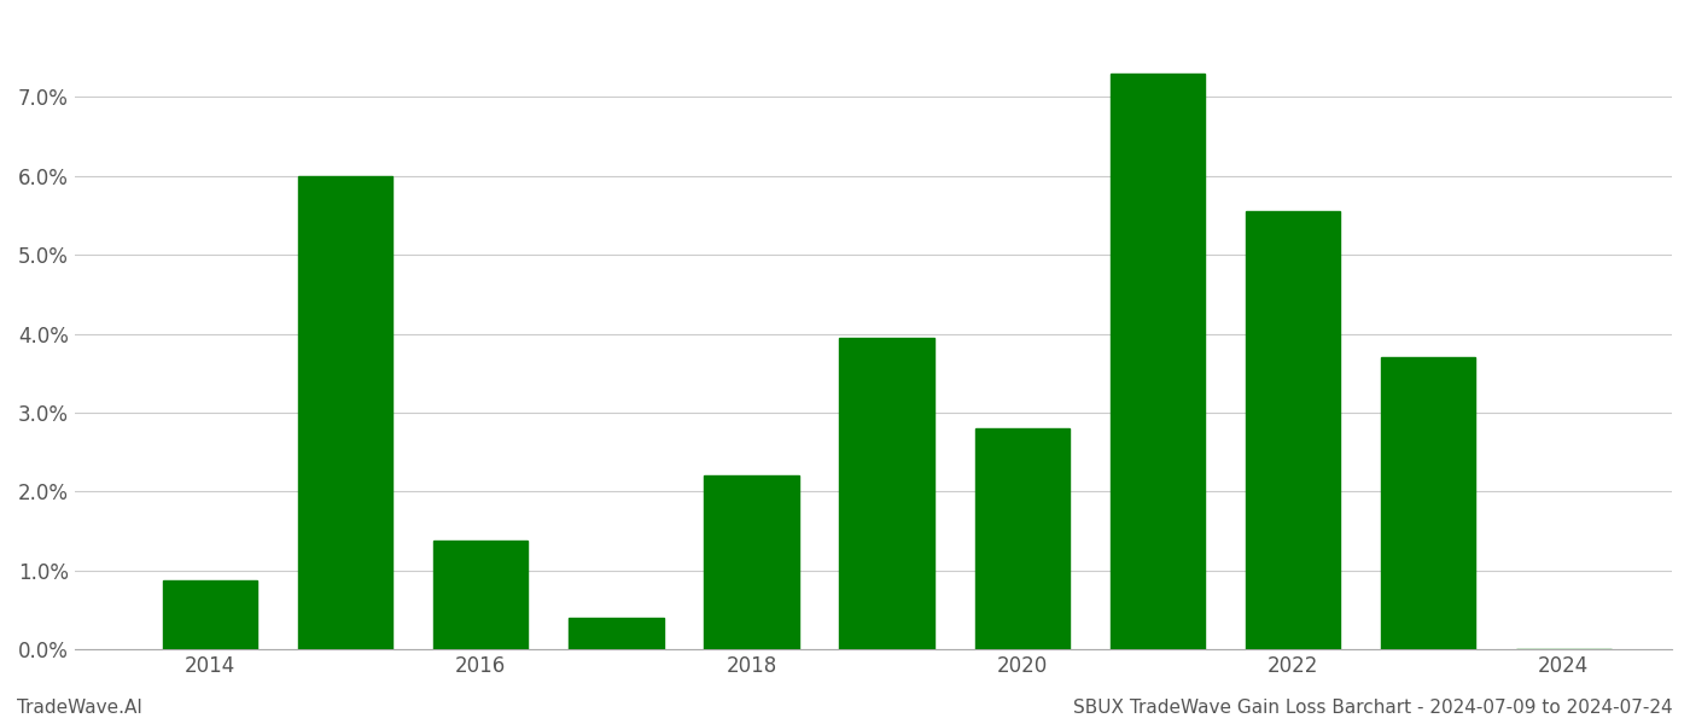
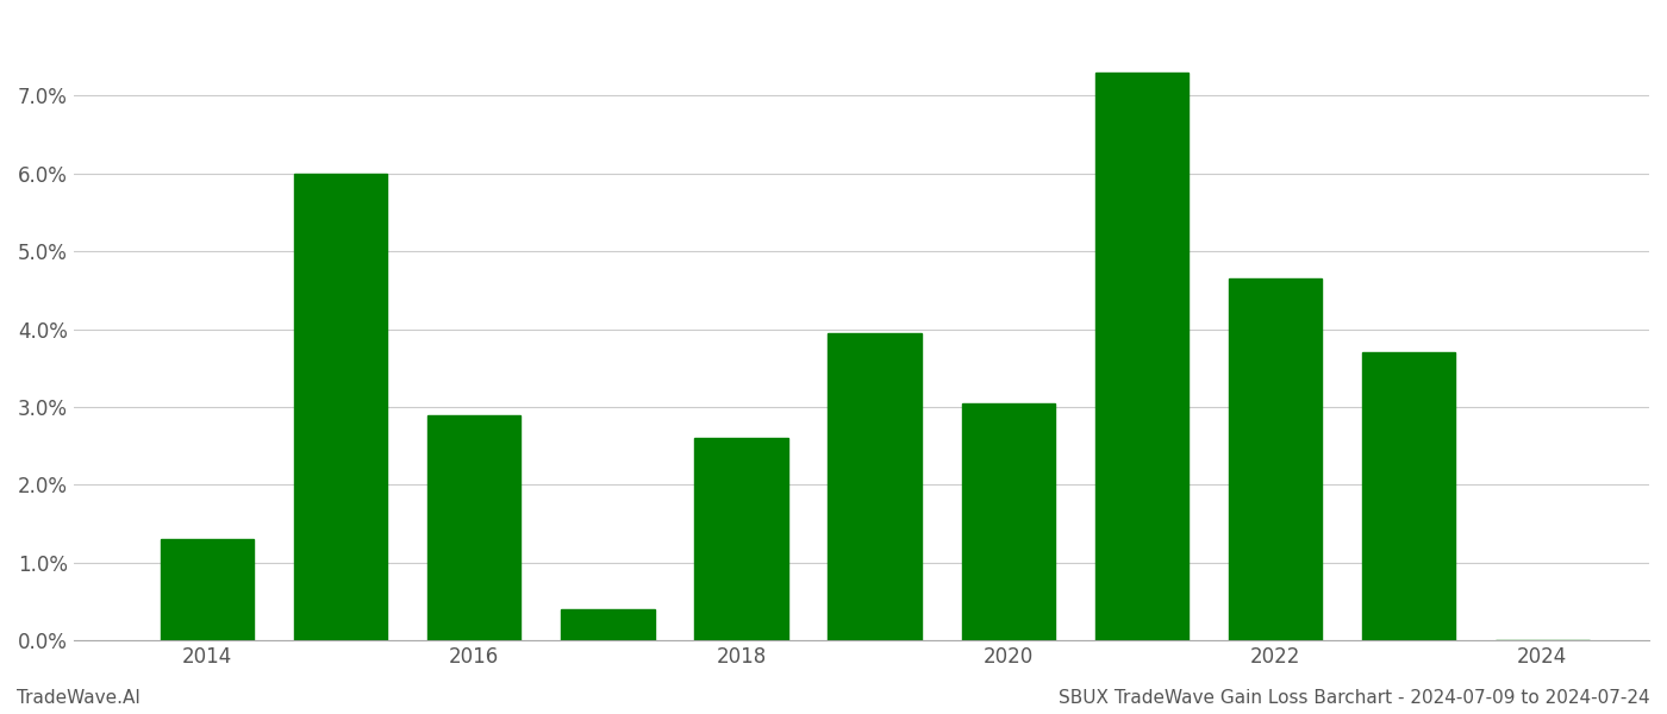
2014: 0.88% -> 1.30%
2016: 1.38% -> 2.90%
2018: 2.20% -> 2.60%
2020: 2.80% -> 3.05%
2022: 5.56% -> 4.65%
